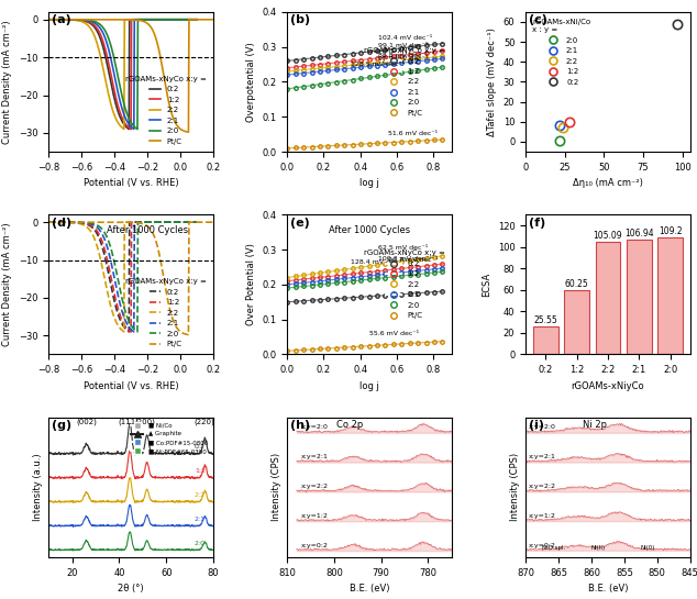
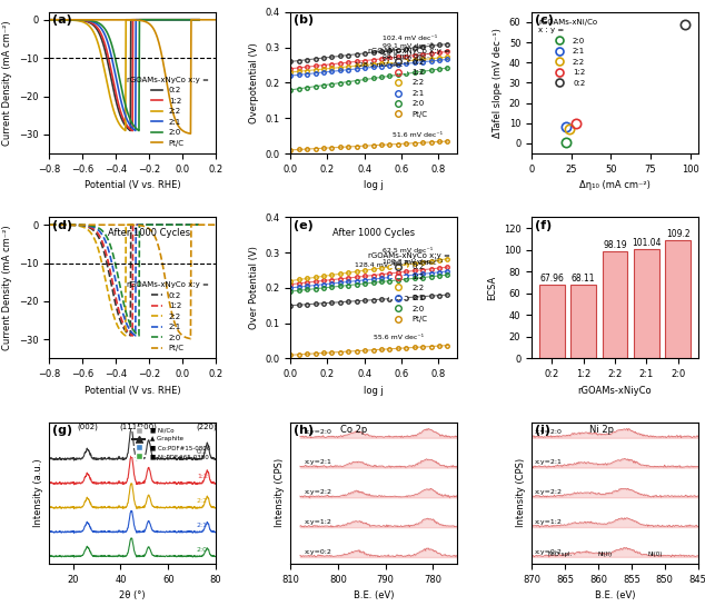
0:2: 25.55 -> 67.96
1:2: 60.25 -> 68.11
2:2: 105.09 -> 98.19
2:1: 106.94 -> 101.04
